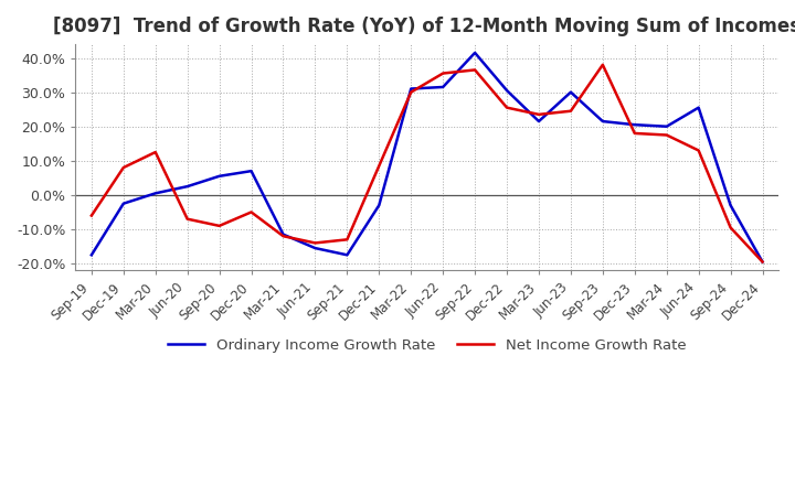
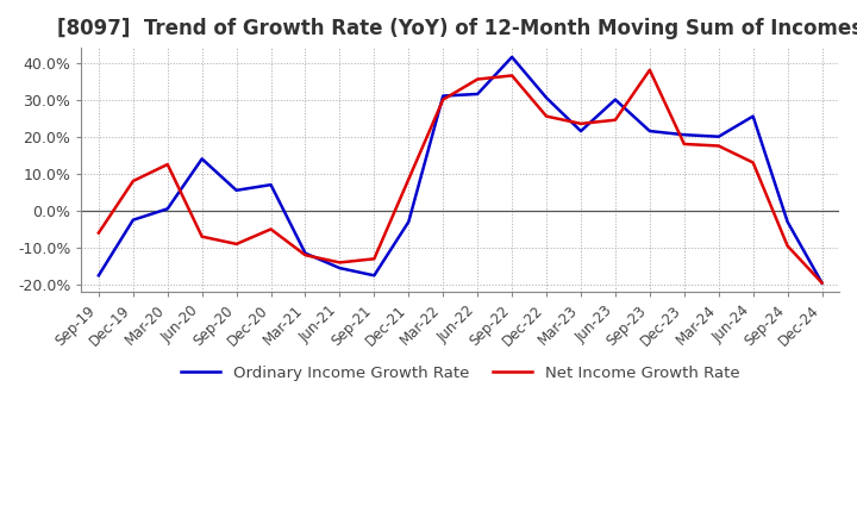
Ordinary Income Growth Rate/Jun-20: 2.5% -> 14.0%
